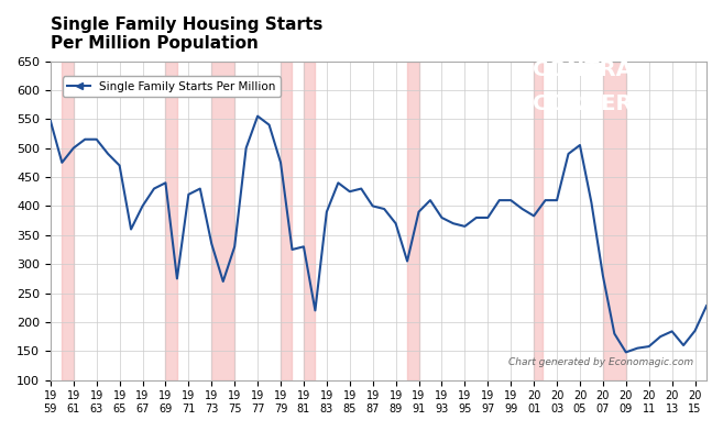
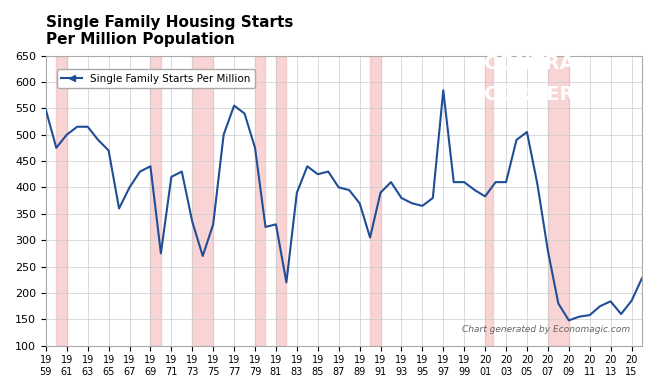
19 97: 380 -> 584
